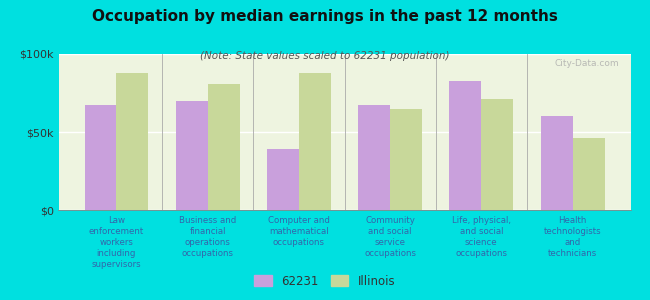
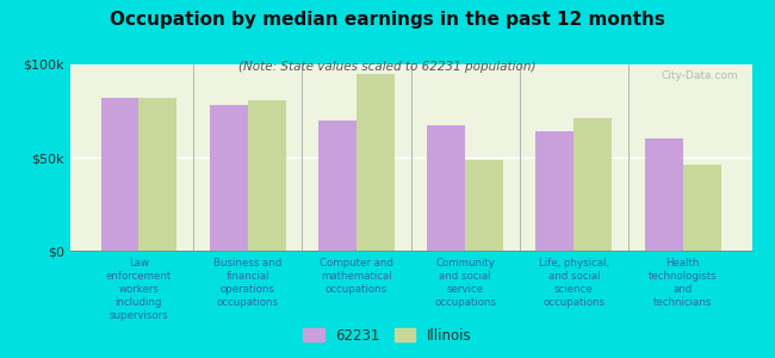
62231/Law enforcement workers including supervisors: $67k -> $82k
Illinois/Law enforcement workers including supervisors: $88k -> $82k
62231/Business and financial operations occupations: $70k -> $78k
62231/Computer and mathematical occupations: $39k -> $70k
Illinois/Computer and mathematical occupations: $88k -> $95k
Illinois/Community and social service occupations: $65k -> $49k
62231/Life, physical, and social science occupations: $83k -> $64k
